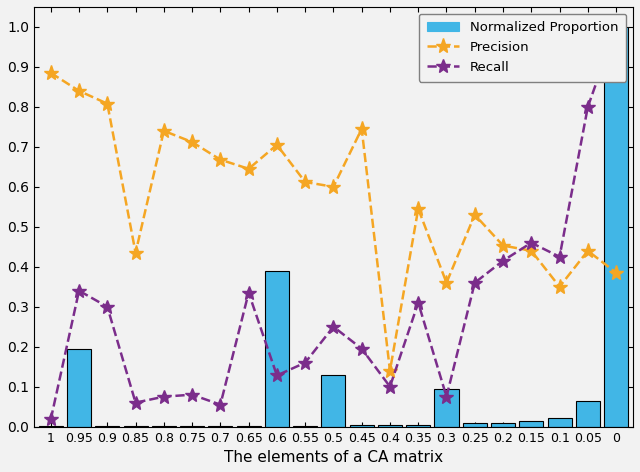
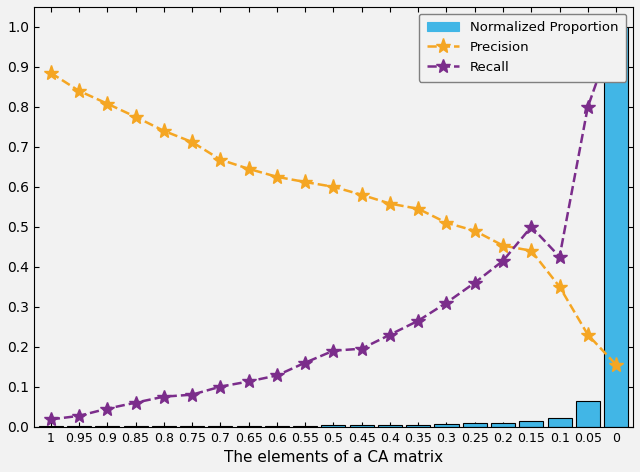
Normalized Proportion/0.95: 0.195 -> 0.001
Recall/0.95: 0.340 -> 0.027
Recall/0.9: 0.300 -> 0.045
Precision/0.85: 0.435 -> 0.775
Recall/0.7: 0.055 -> 0.100
Recall/0.65: 0.335 -> 0.113
Normalized Proportion/0.6: 0.390 -> 0.001
Precision/0.6: 0.705 -> 0.625
Normalized Proportion/0.5: 0.130 -> 0.003
Recall/0.5: 0.250 -> 0.190
Precision/0.45: 0.745 -> 0.580
Precision/0.4: 0.140 -> 0.558
Recall/0.4: 0.100 -> 0.230
Recall/0.35: 0.310 -> 0.265
Normalized Proportion/0.3: 0.095 -> 0.006
Precision/0.3: 0.360 -> 0.510
Recall/0.3: 0.075 -> 0.310
Precision/0.25: 0.530 -> 0.490
Recall/0.15: 0.460 -> 0.500
Precision/0.05: 0.440 -> 0.230
Precision/0: 0.385 -> 0.155
